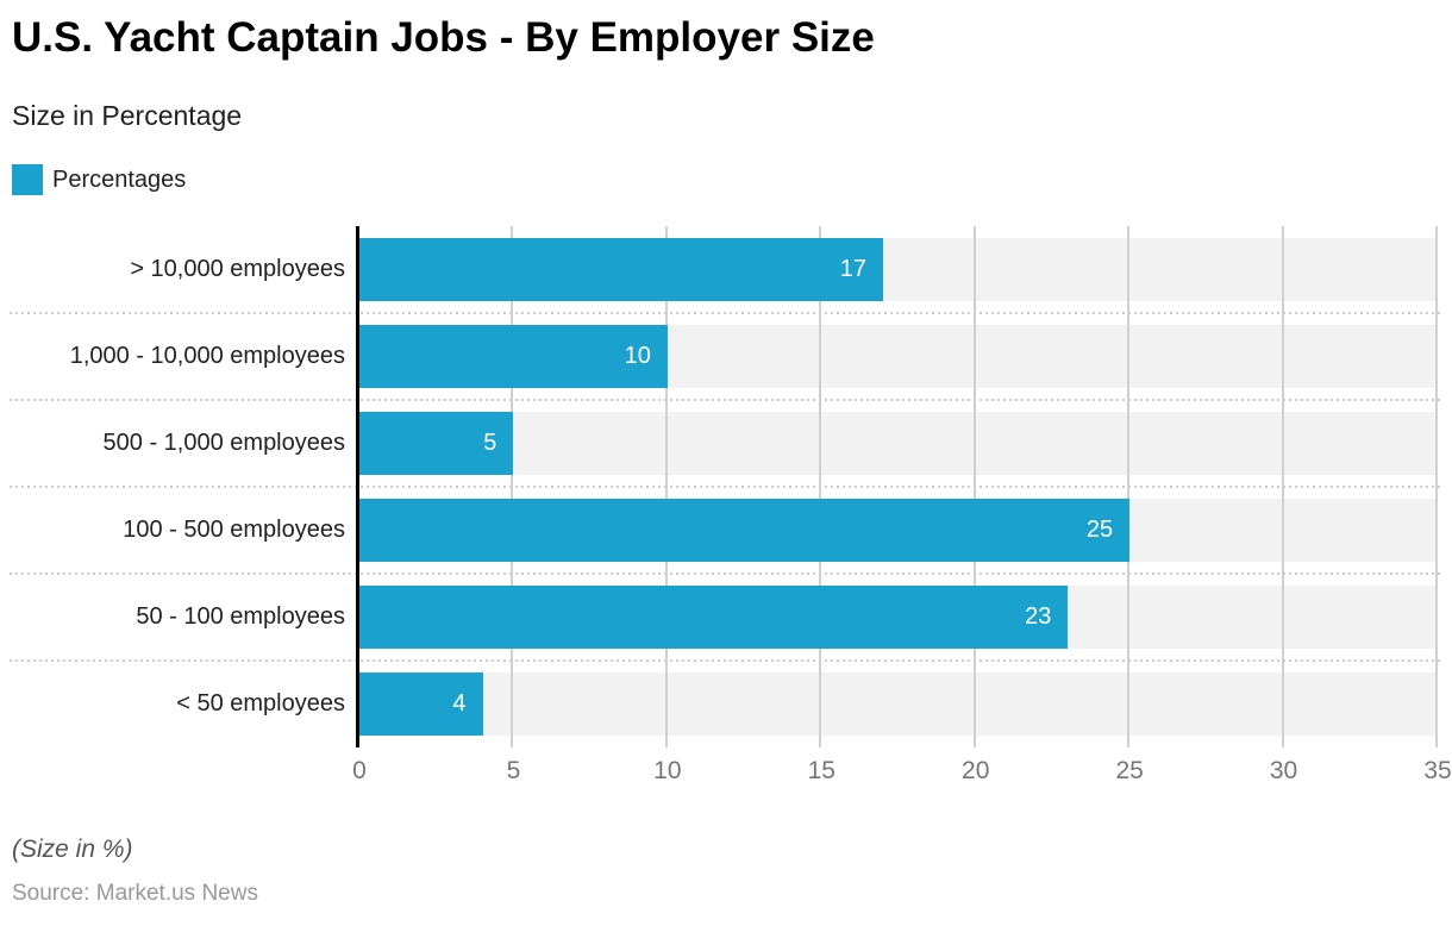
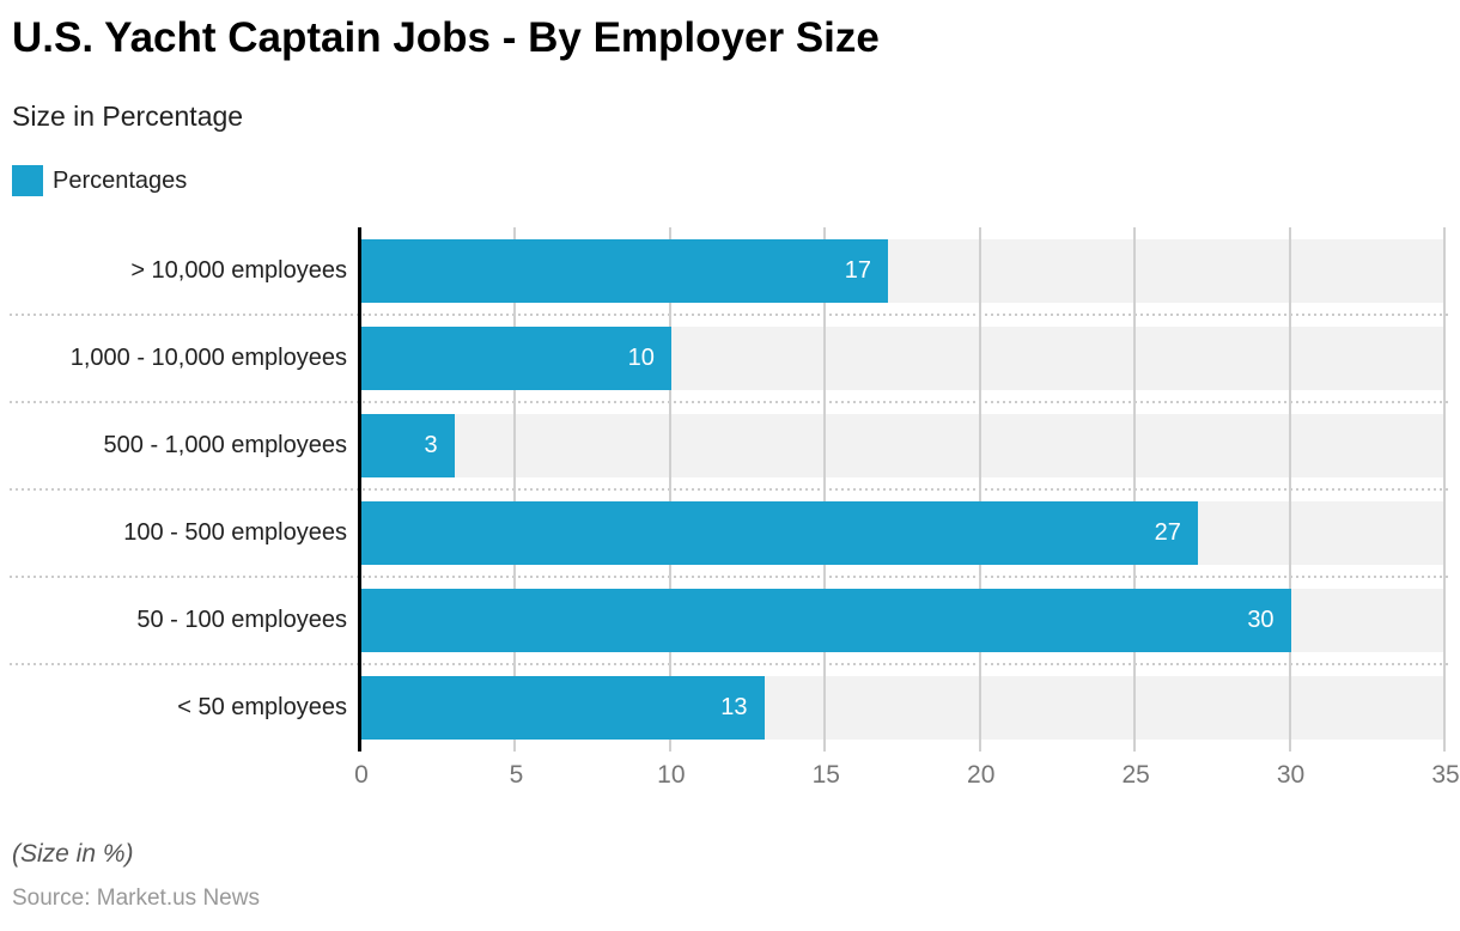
500 - 1,000 employees: 5 -> 3
100 - 500 employees: 25 -> 27
50 - 100 employees: 23 -> 30
< 50 employees: 4 -> 13
